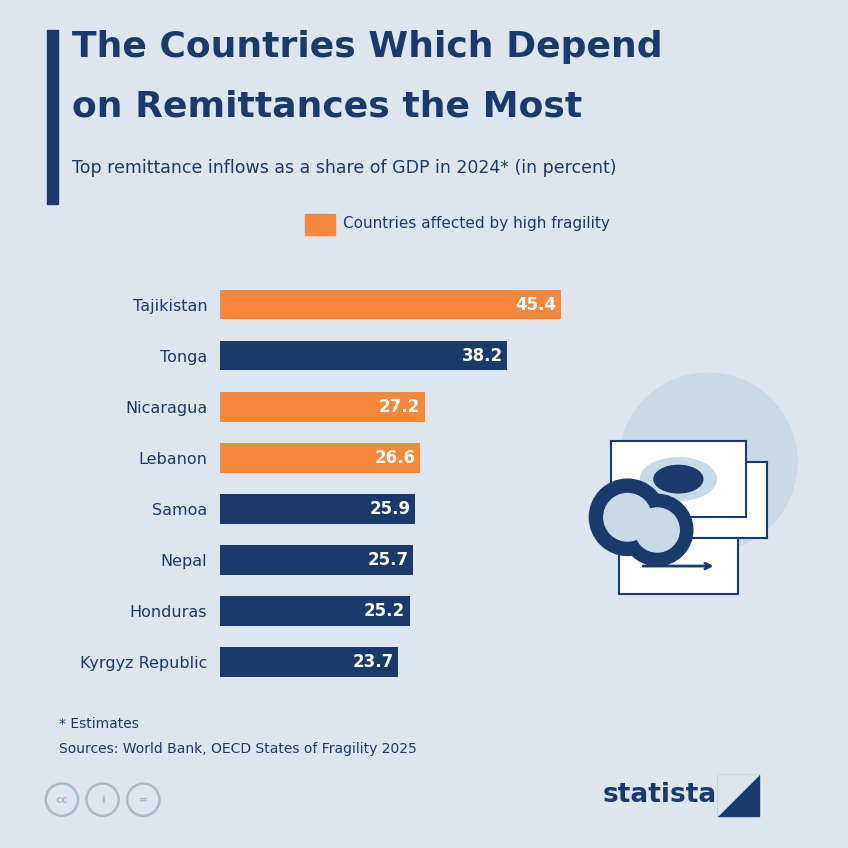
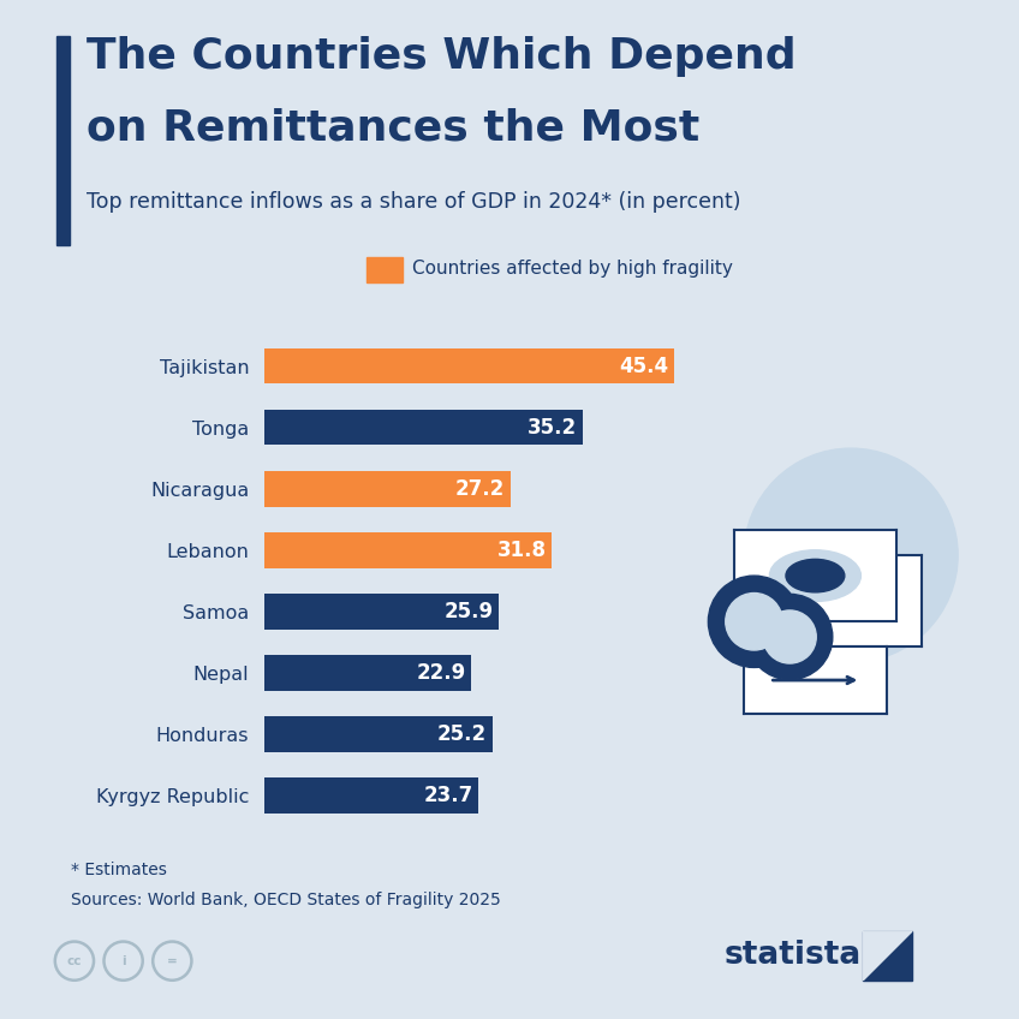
Tonga: 38.2 -> 35.2
Lebanon: 26.6 -> 31.8
Nepal: 25.7 -> 22.9
